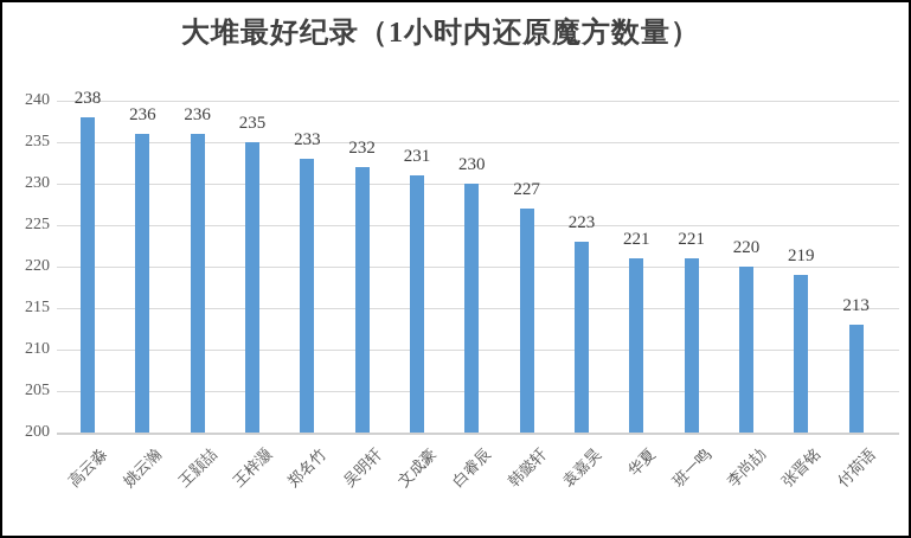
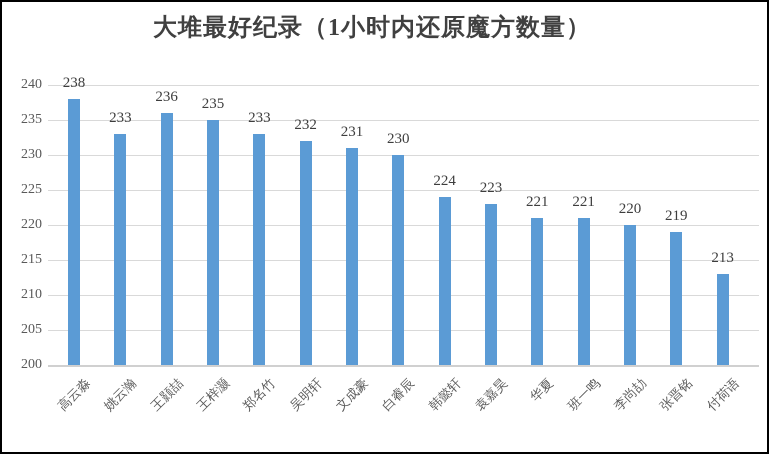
姚云瀚: 236 -> 233
韩懿轩: 227 -> 224
